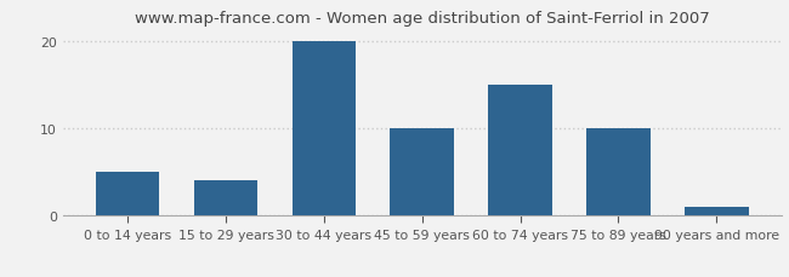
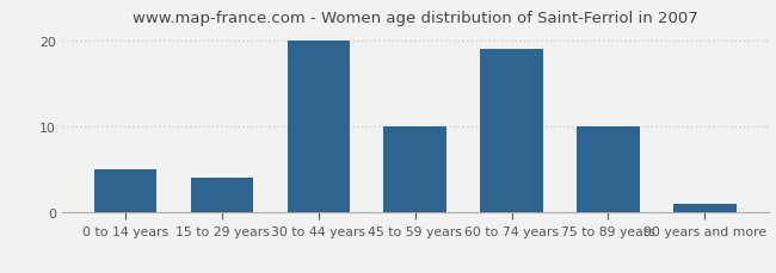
60 to 74 years: 15 -> 19
